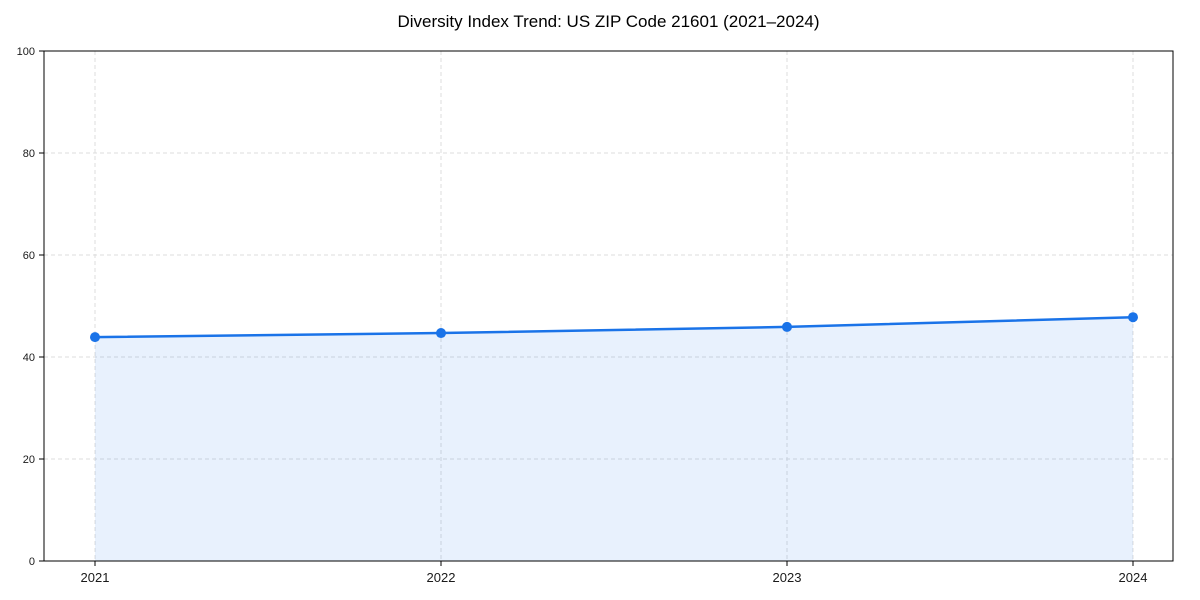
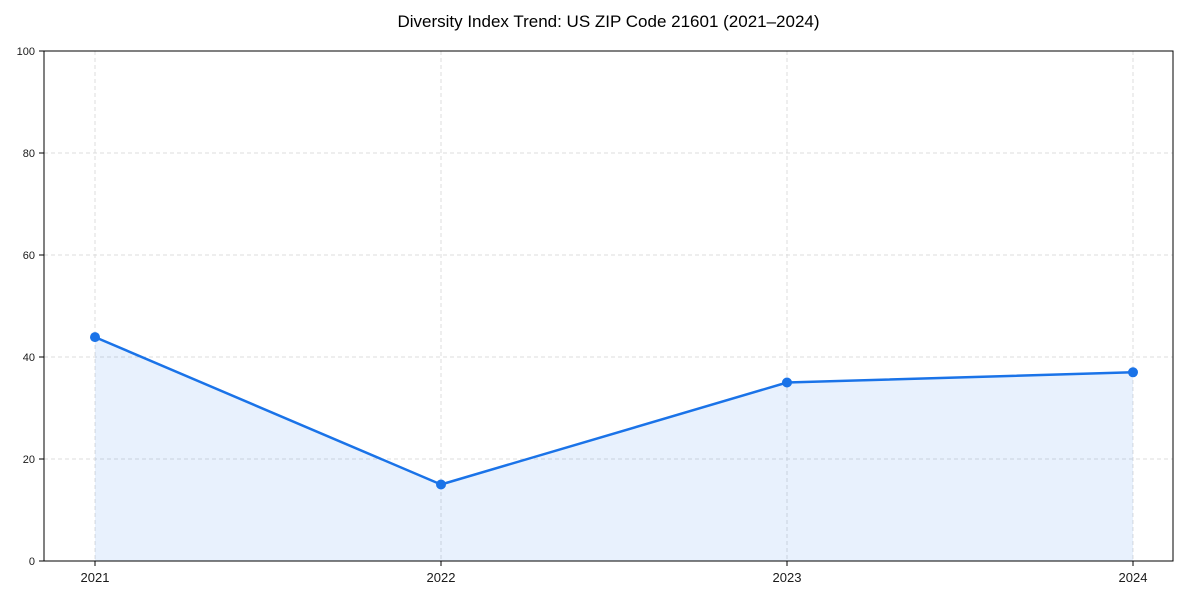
2022: 45 -> 15
2023: 46 -> 35
2024: 48 -> 37
